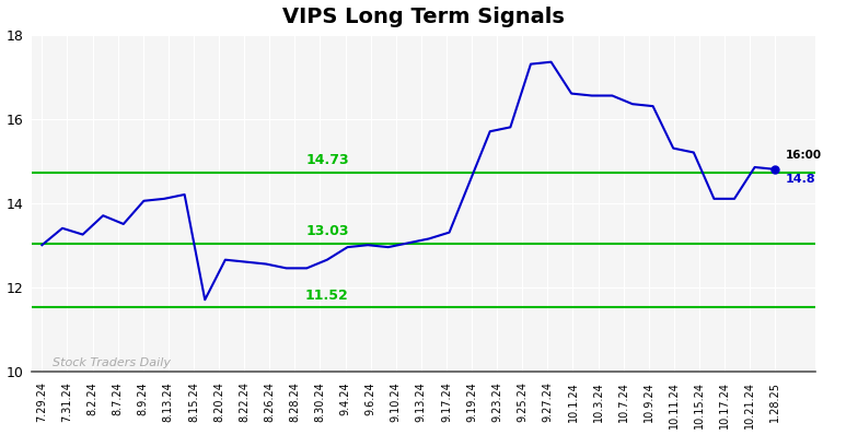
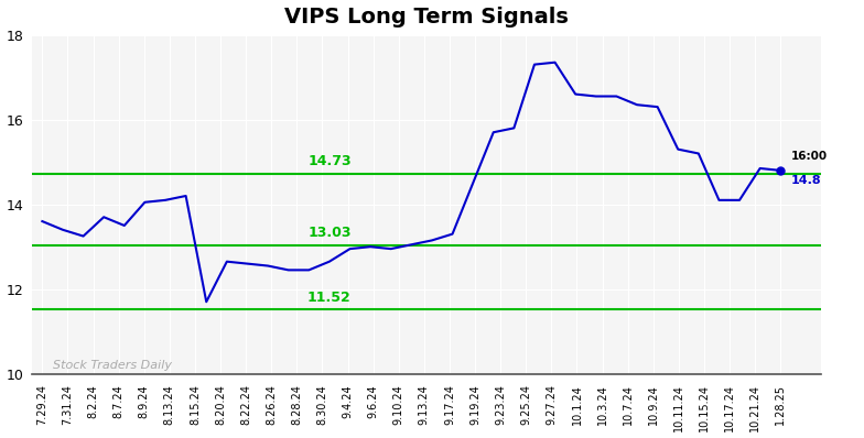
7.29.24: 13.00 -> 13.60
